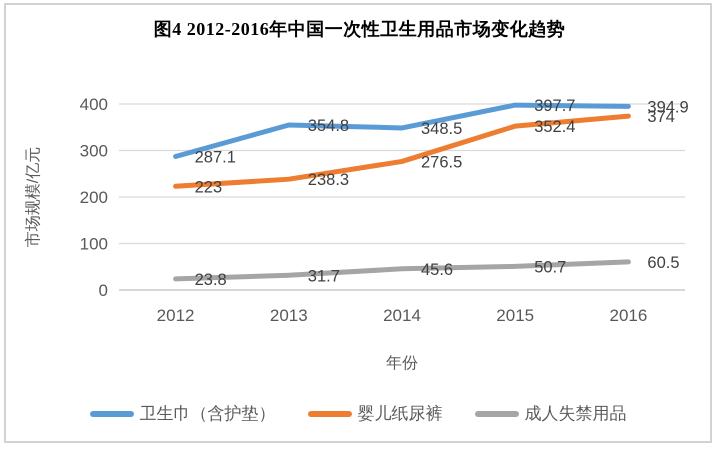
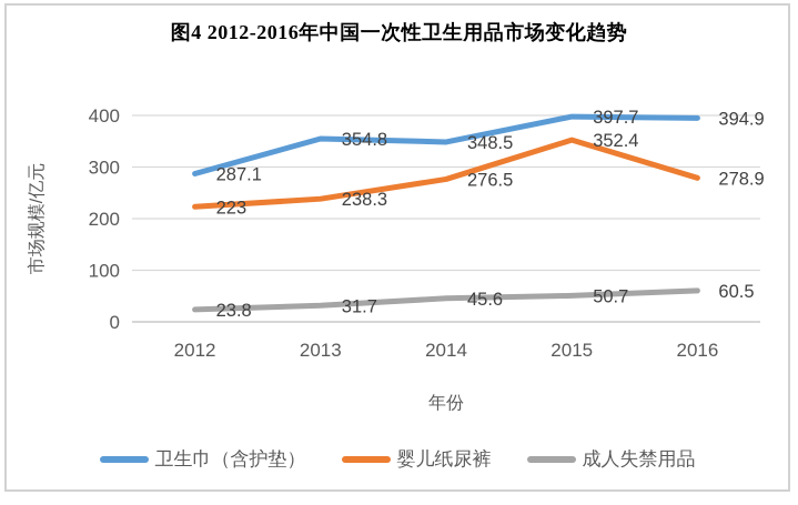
婴儿纸尿裤/2016: 374 -> 278.9
